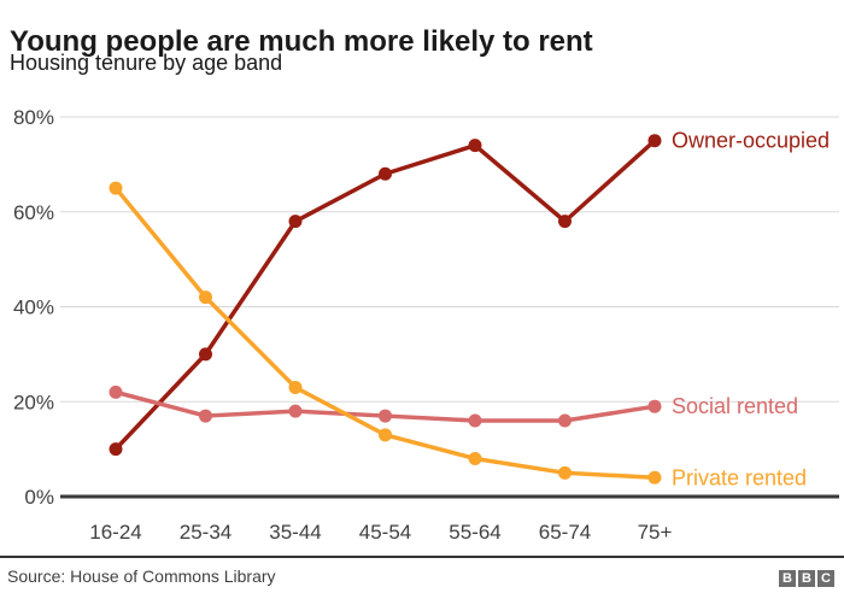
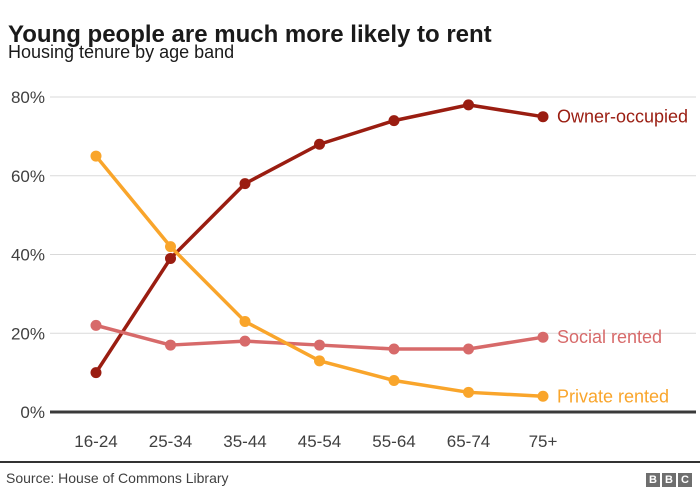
Owner-occupied/25-34: 30% -> 39%
Owner-occupied/65-74: 58% -> 78%
